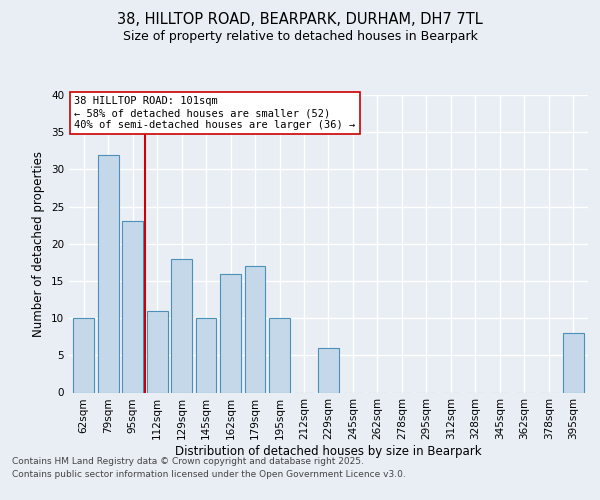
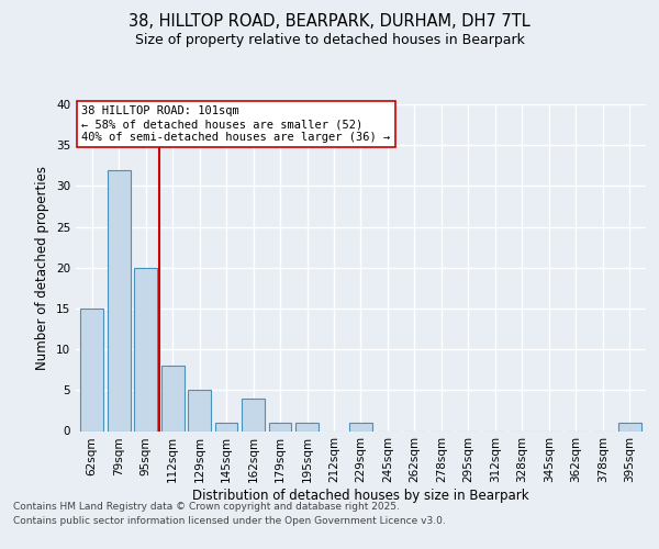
62sqm: 10 -> 15
95sqm: 23 -> 20
112sqm: 11 -> 8
129sqm: 18 -> 5
145sqm: 10 -> 1
162sqm: 16 -> 4
179sqm: 17 -> 1
195sqm: 10 -> 1
229sqm: 6 -> 1
395sqm: 8 -> 1
